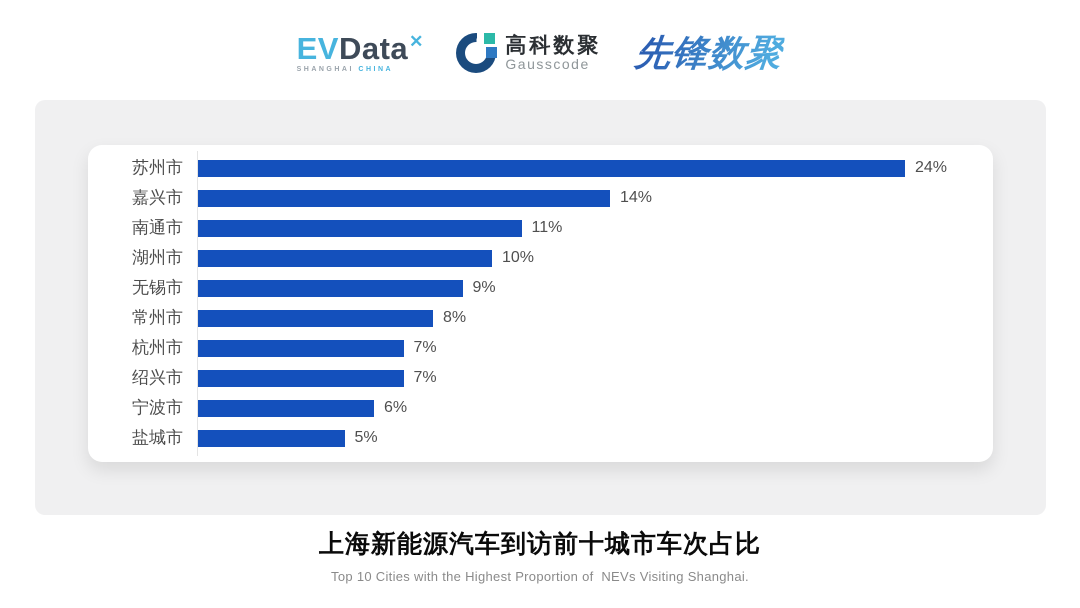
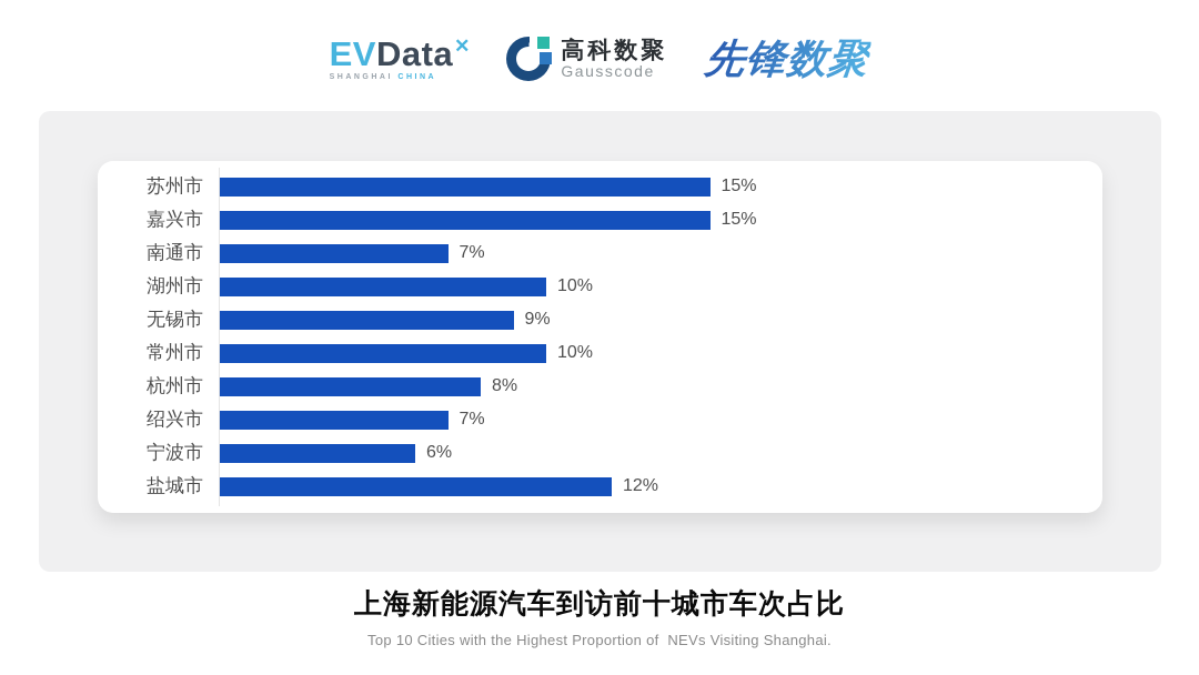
苏州市: 24% -> 15%
嘉兴市: 14% -> 15%
南通市: 11% -> 7%
常州市: 8% -> 10%
杭州市: 7% -> 8%
盐城市: 5% -> 12%
